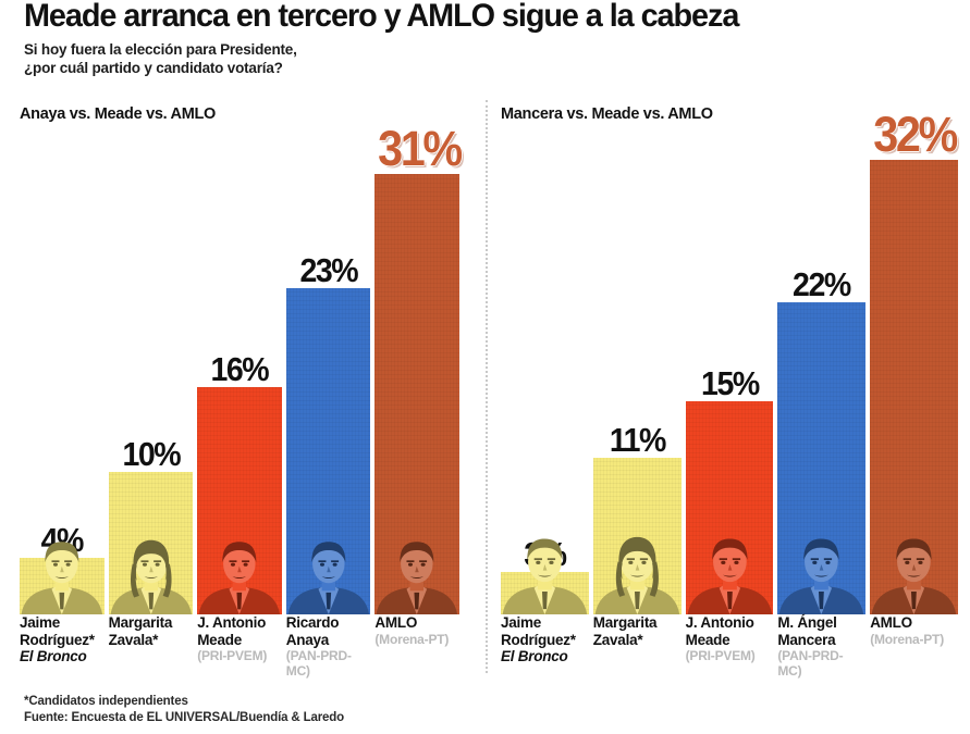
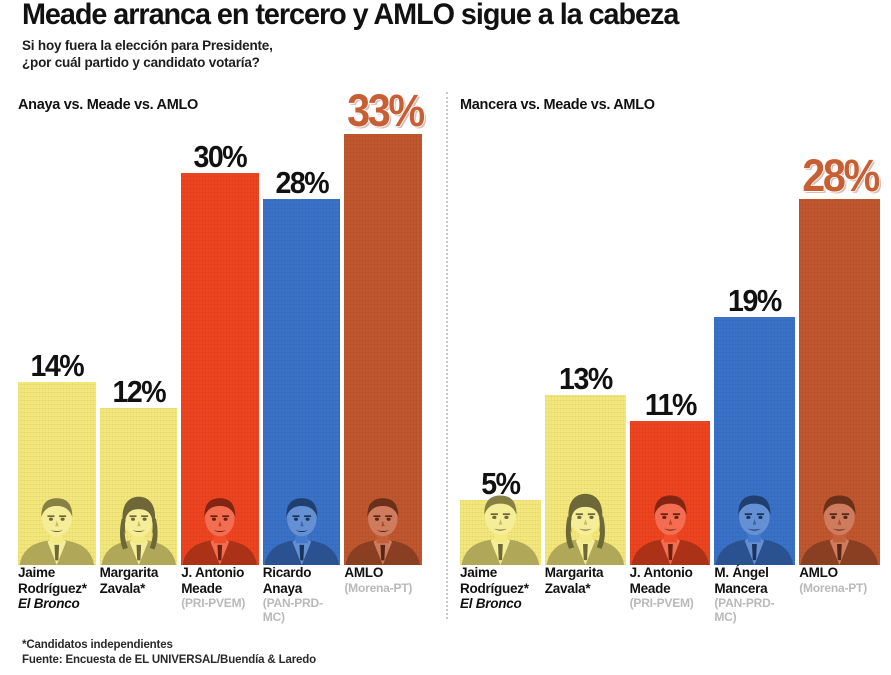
Anaya vs. Meade vs. AMLO/Jaime Rodríguez*: 4% -> 14%
Anaya vs. Meade vs. AMLO/Margarita Zavala*: 10% -> 12%
Anaya vs. Meade vs. AMLO/J. Antonio Meade: 16% -> 30%
Anaya vs. Meade vs. AMLO/Ricardo Anaya: 23% -> 28%
Anaya vs. Meade vs. AMLO/AMLO: 31% -> 33%
Mancera vs. Meade vs. AMLO/Jaime Rodríguez*: 3% -> 5%
Mancera vs. Meade vs. AMLO/Margarita Zavala*: 11% -> 13%
Mancera vs. Meade vs. AMLO/J. Antonio Meade: 15% -> 11%
Mancera vs. Meade vs. AMLO/M. Ángel Mancera: 22% -> 19%
Mancera vs. Meade vs. AMLO/AMLO: 32% -> 28%
